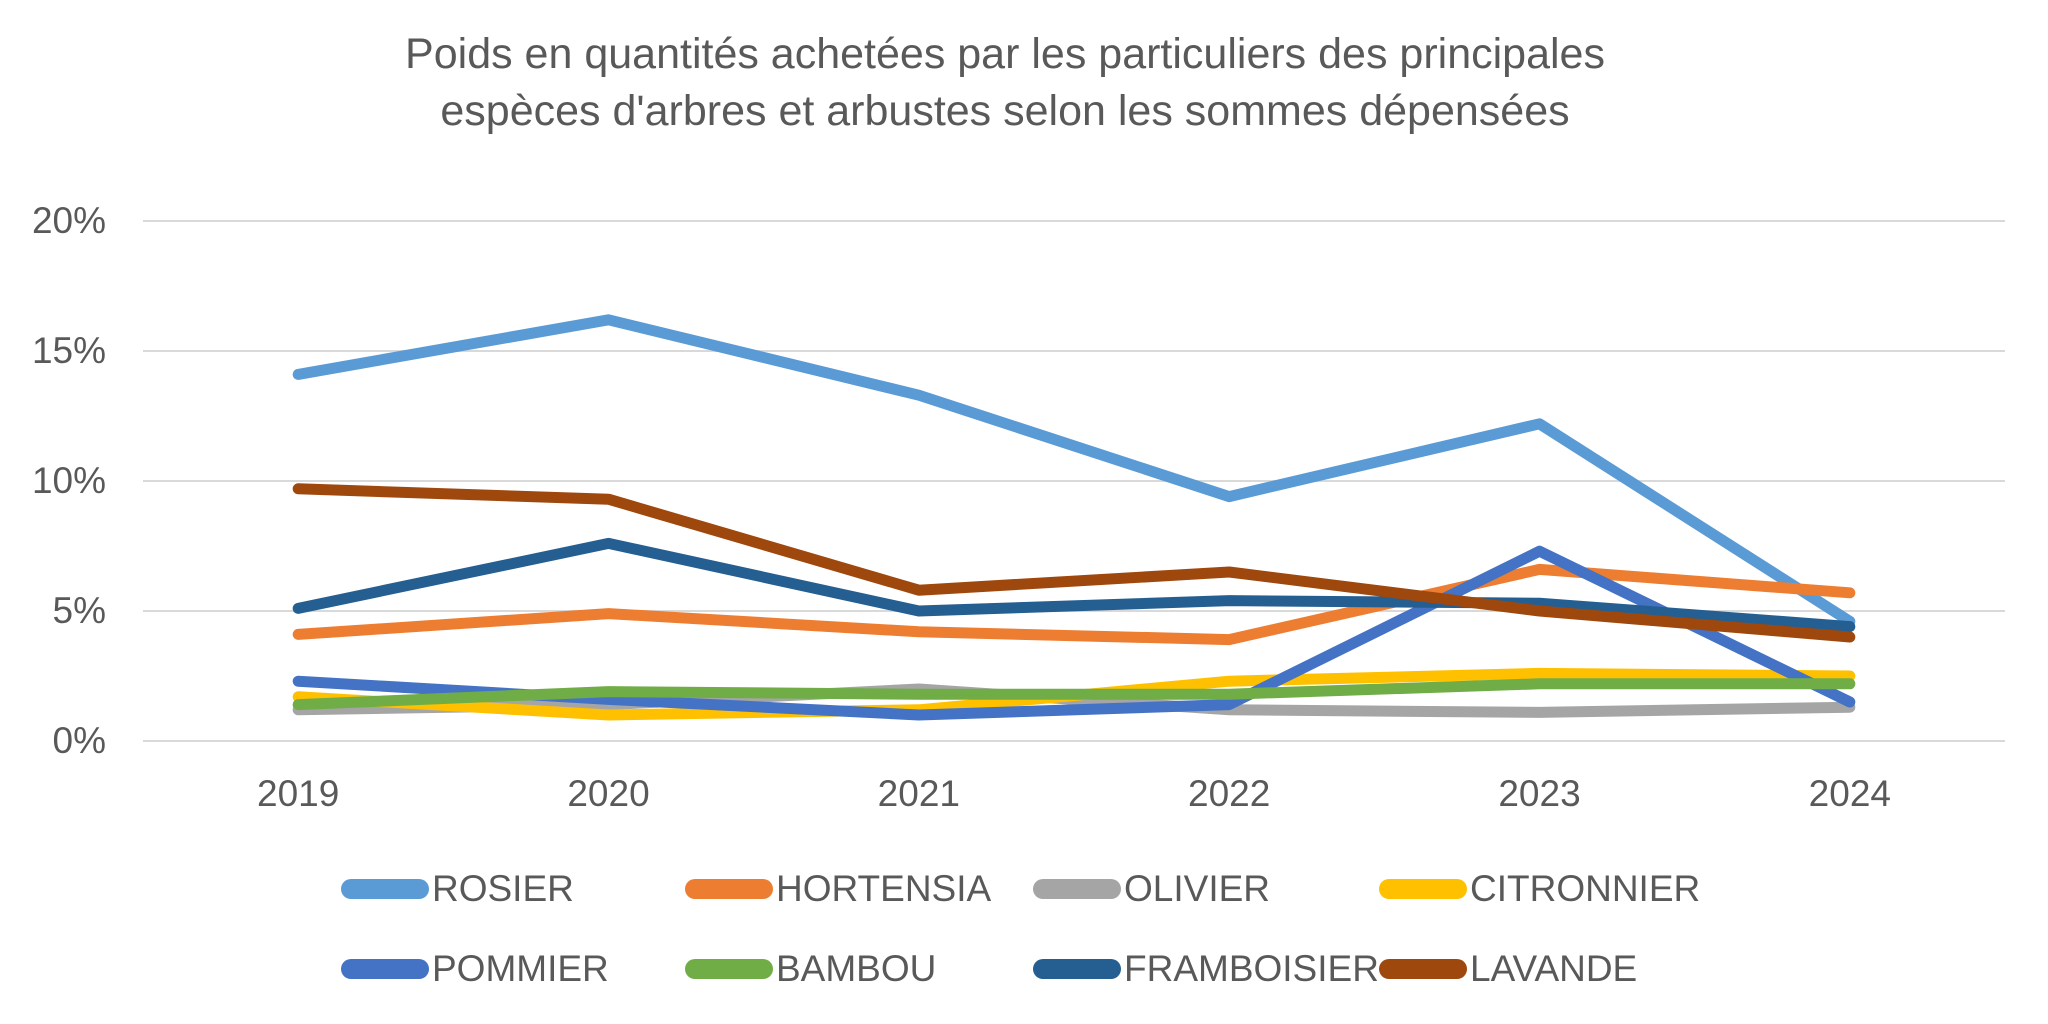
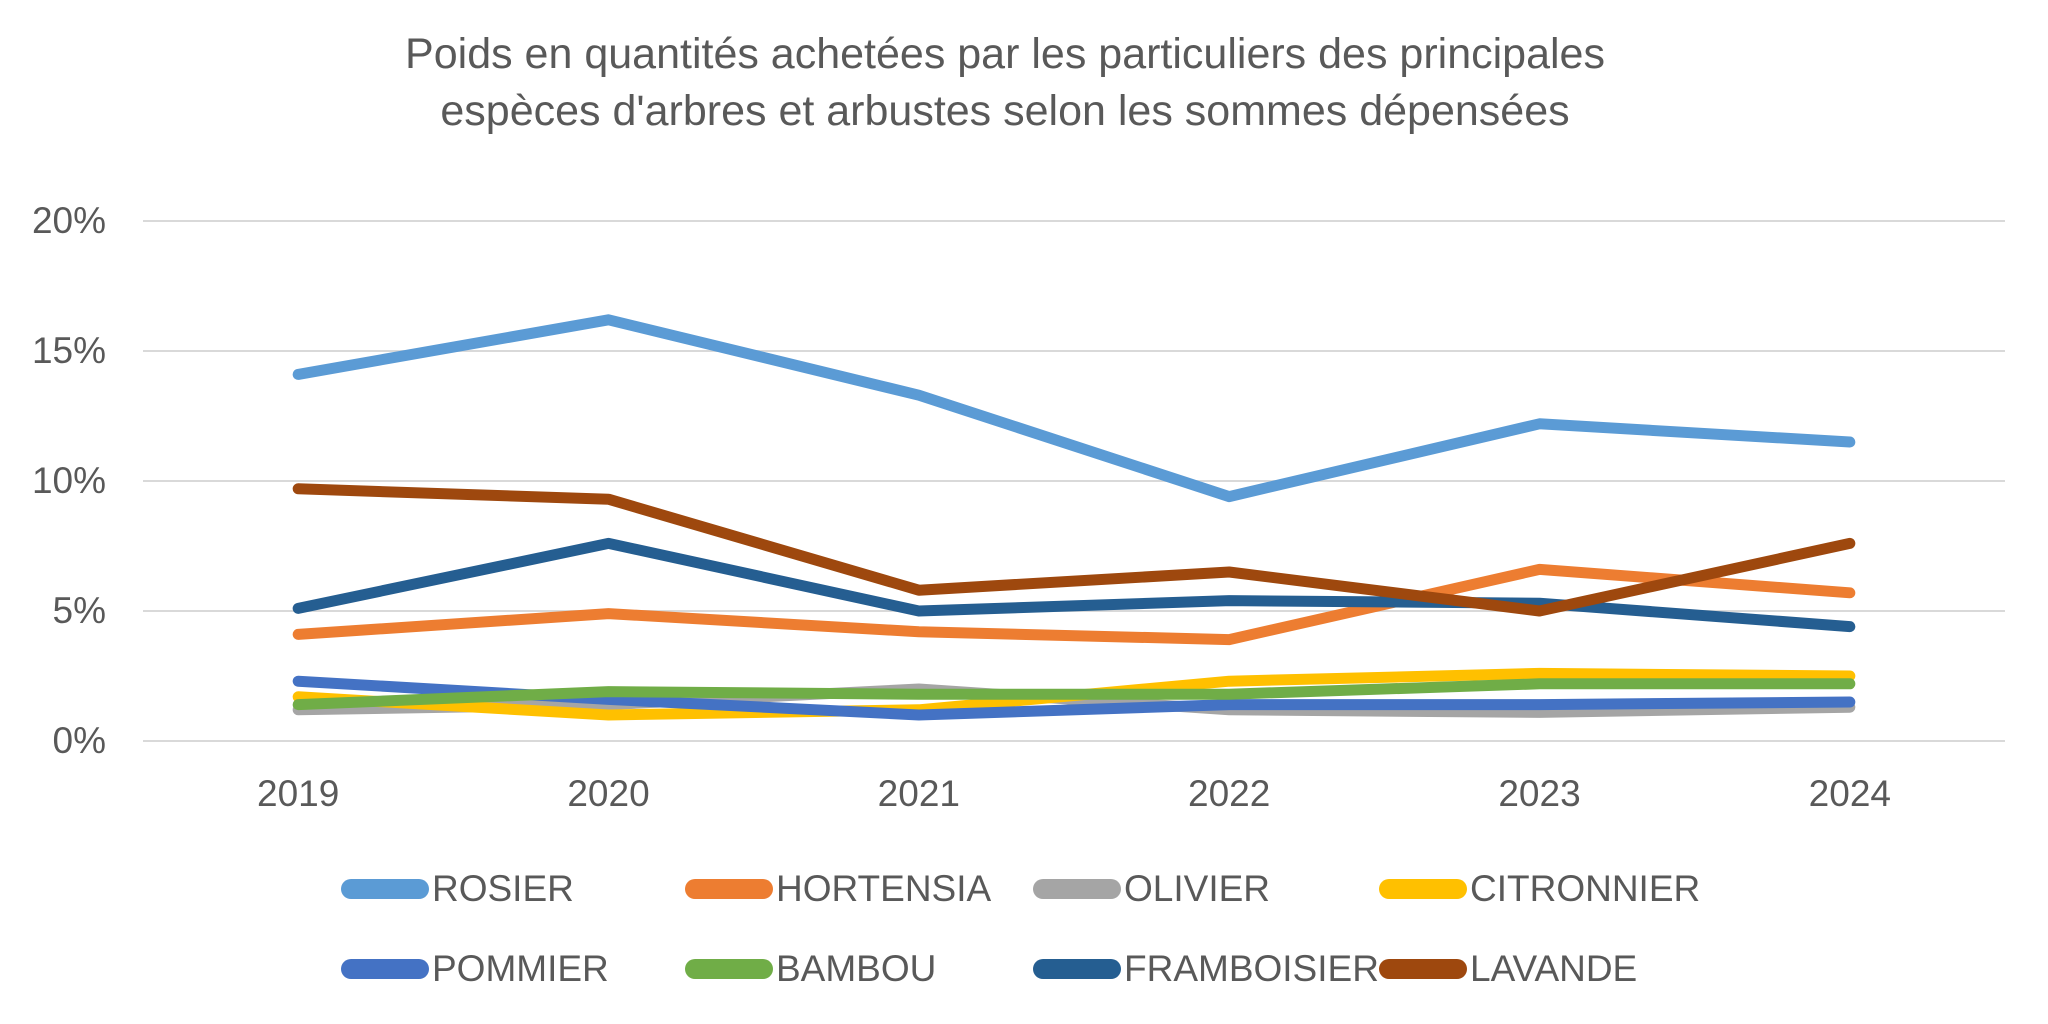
POMMIER/2023: 7.3% -> 1.4%
ROSIER/2024: 4.6% -> 11.5%
LAVANDE/2024: 4.0% -> 7.6%
